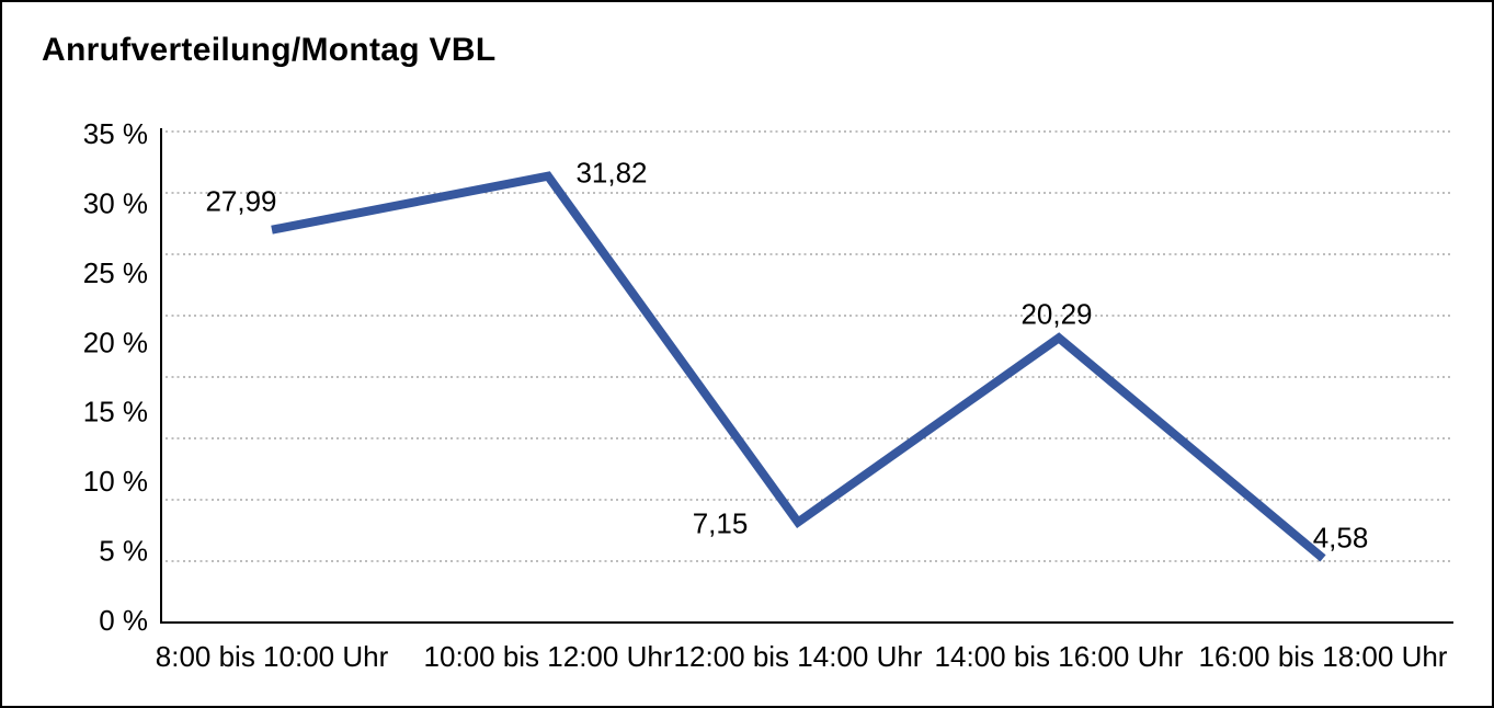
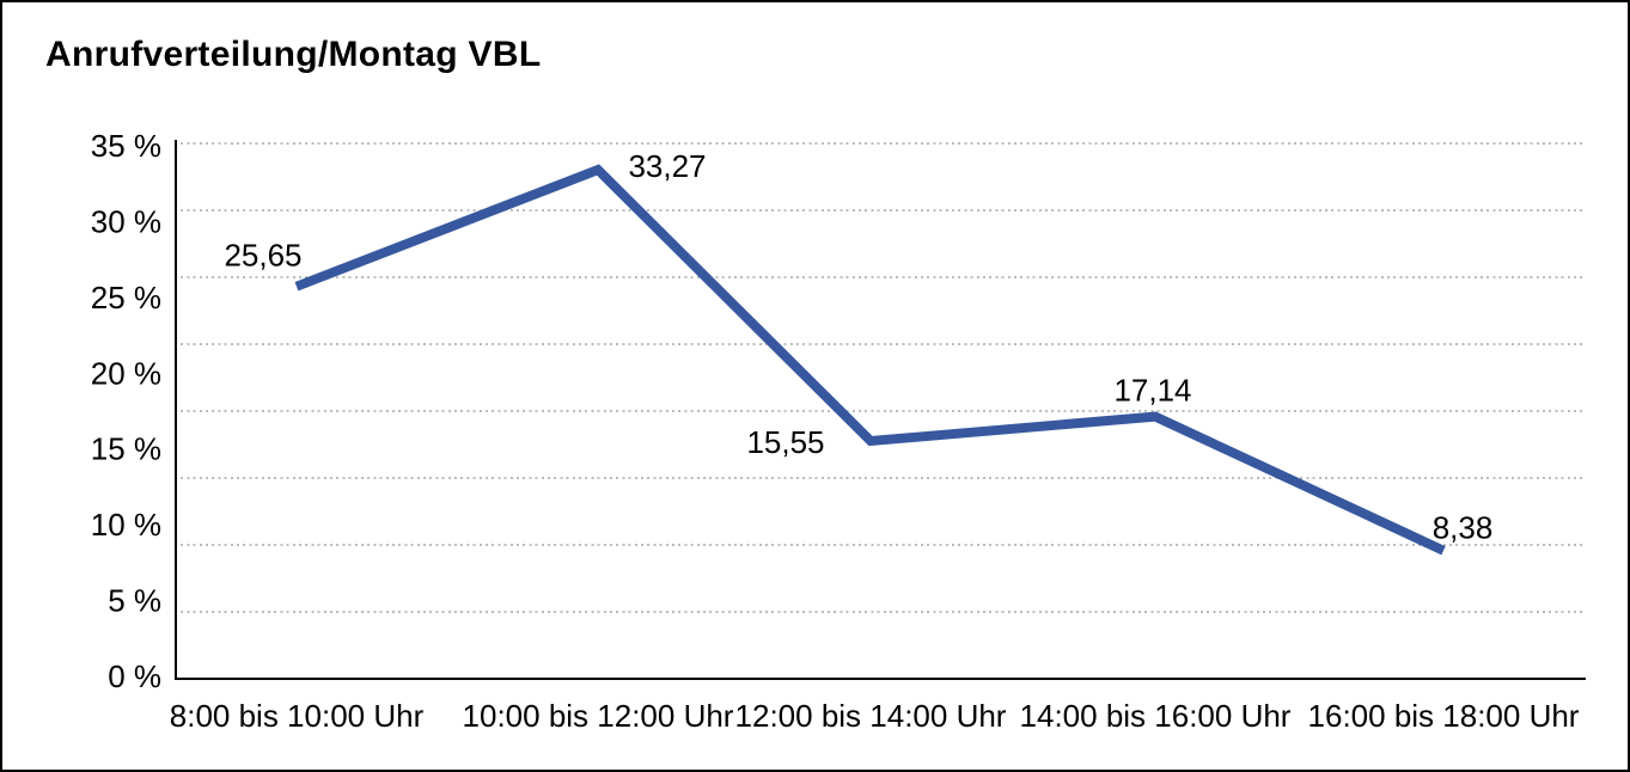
8:00 bis 10:00 Uhr: 27,99 -> 25,65
10:00 bis 12:00 Uhr: 31,82 -> 33,27
12:00 bis 14:00 Uhr: 7,15 -> 15,55
14:00 bis 16:00 Uhr: 20,29 -> 17,14
16:00 bis 18:00 Uhr: 4,58 -> 8,38
